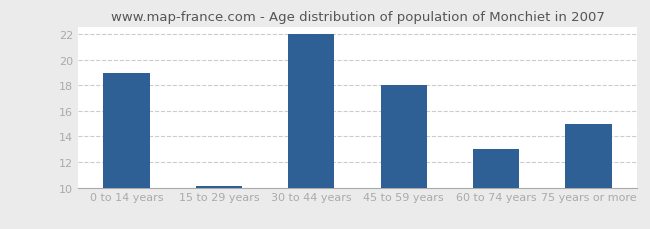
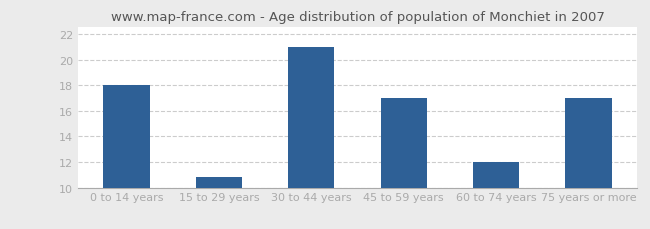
0 to 14 years: 19.0 -> 18.0
15 to 29 years: 10.2 -> 10.8
30 to 44 years: 22.0 -> 21.0
45 to 59 years: 18.0 -> 17.0
60 to 74 years: 13.0 -> 12.0
75 years or more: 15.0 -> 17.0
